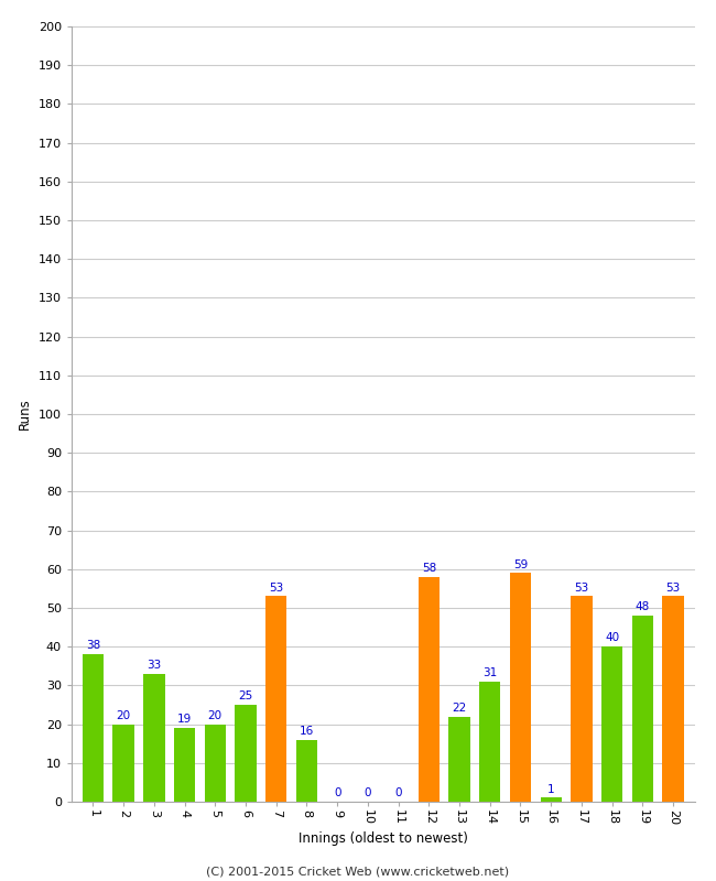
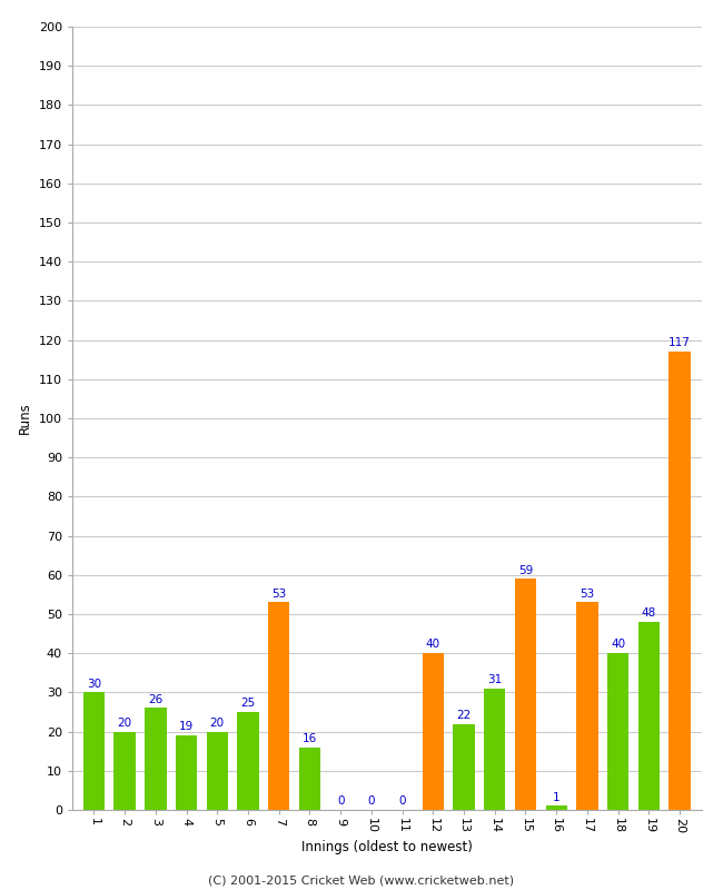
1: 38 -> 30
3: 33 -> 26
12: 58 -> 40
20: 53 -> 117
